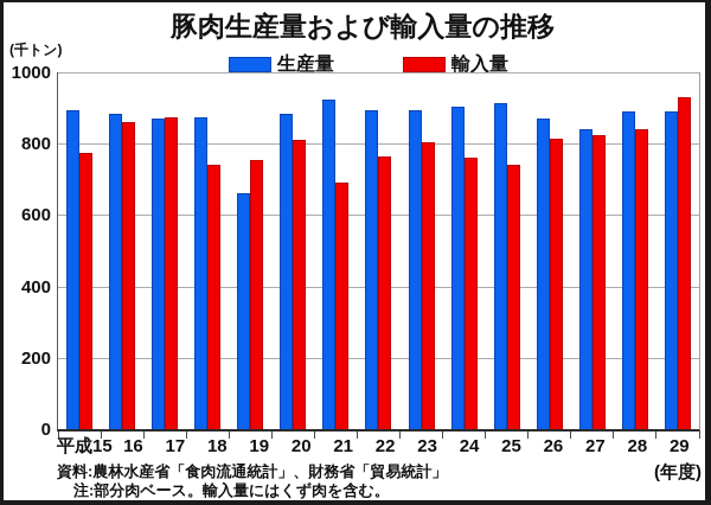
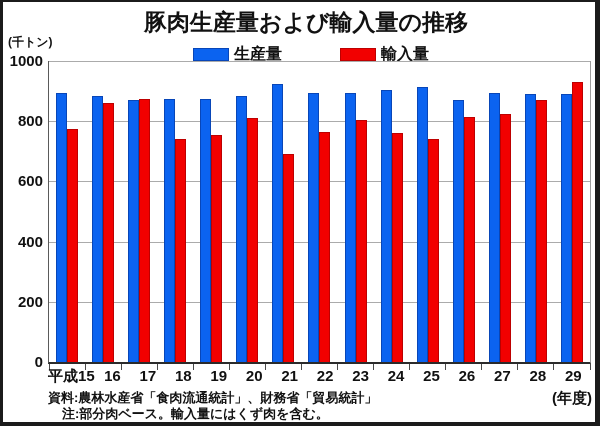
生産量/19: 660 -> 880
生産量/27: 840 -> 900
輸入量/28: 840 -> 870
